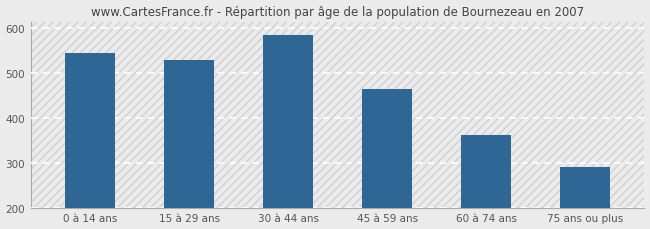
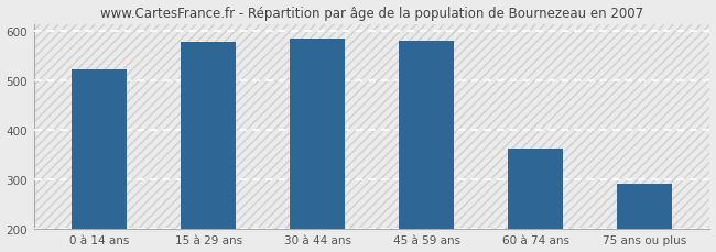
0 à 14 ans: 545 -> 523
15 à 29 ans: 530 -> 578
45 à 59 ans: 465 -> 580
